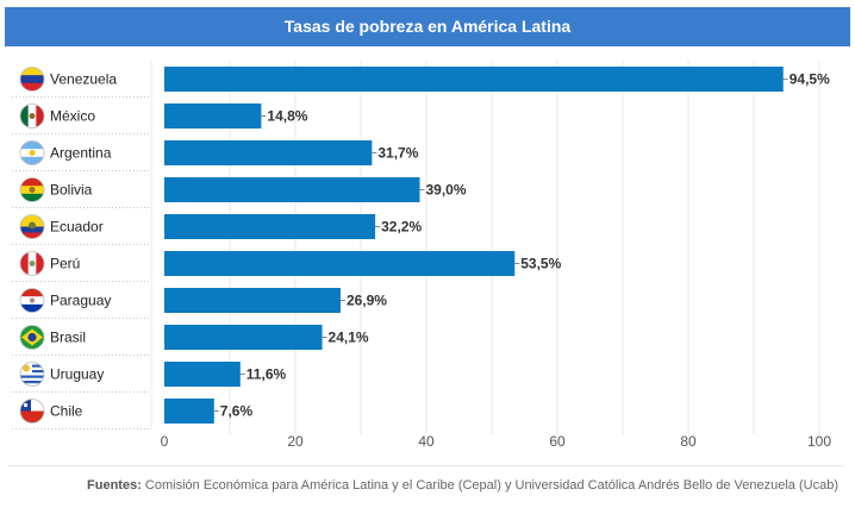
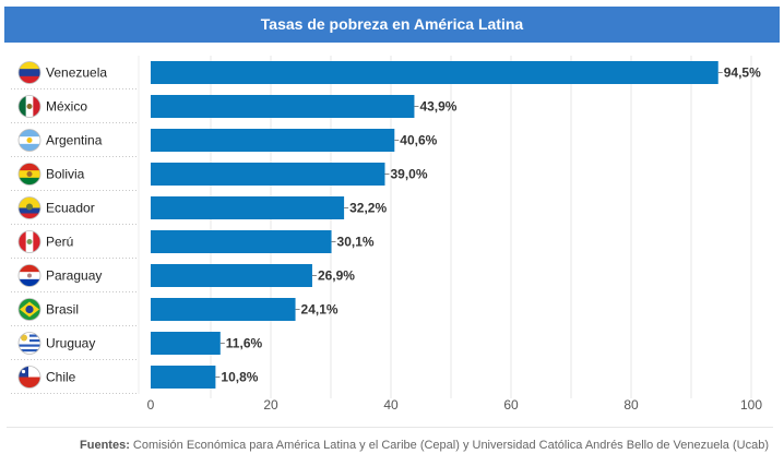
México: 14,8% -> 43,9%
Argentina: 31,7% -> 40,6%
Perú: 53,5% -> 30,1%
Chile: 7,6% -> 10,8%
